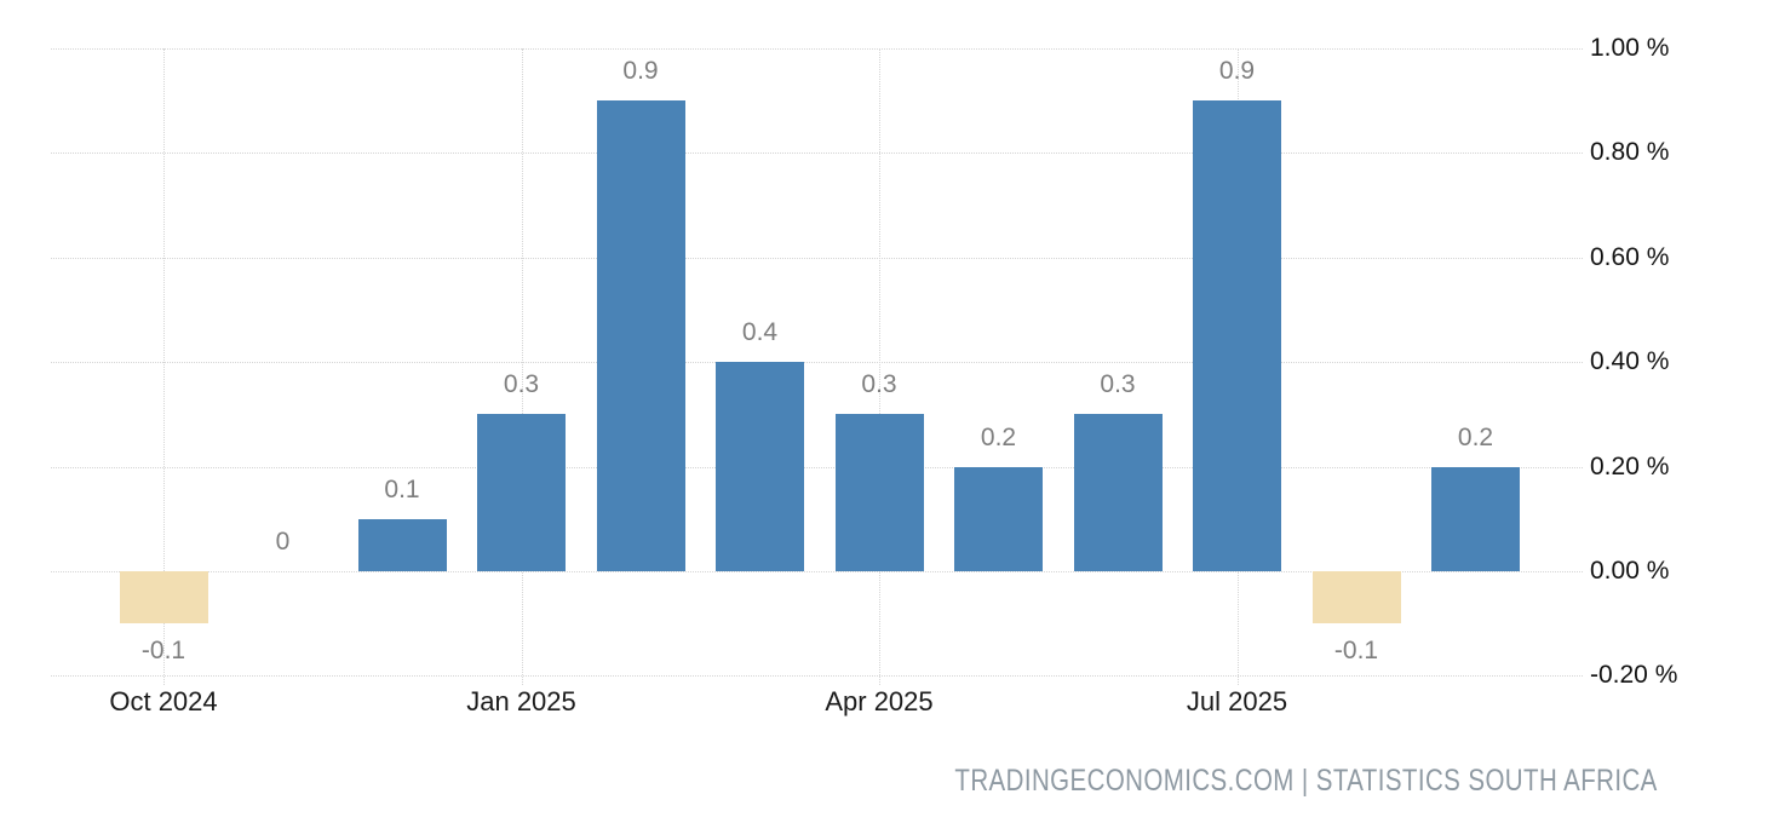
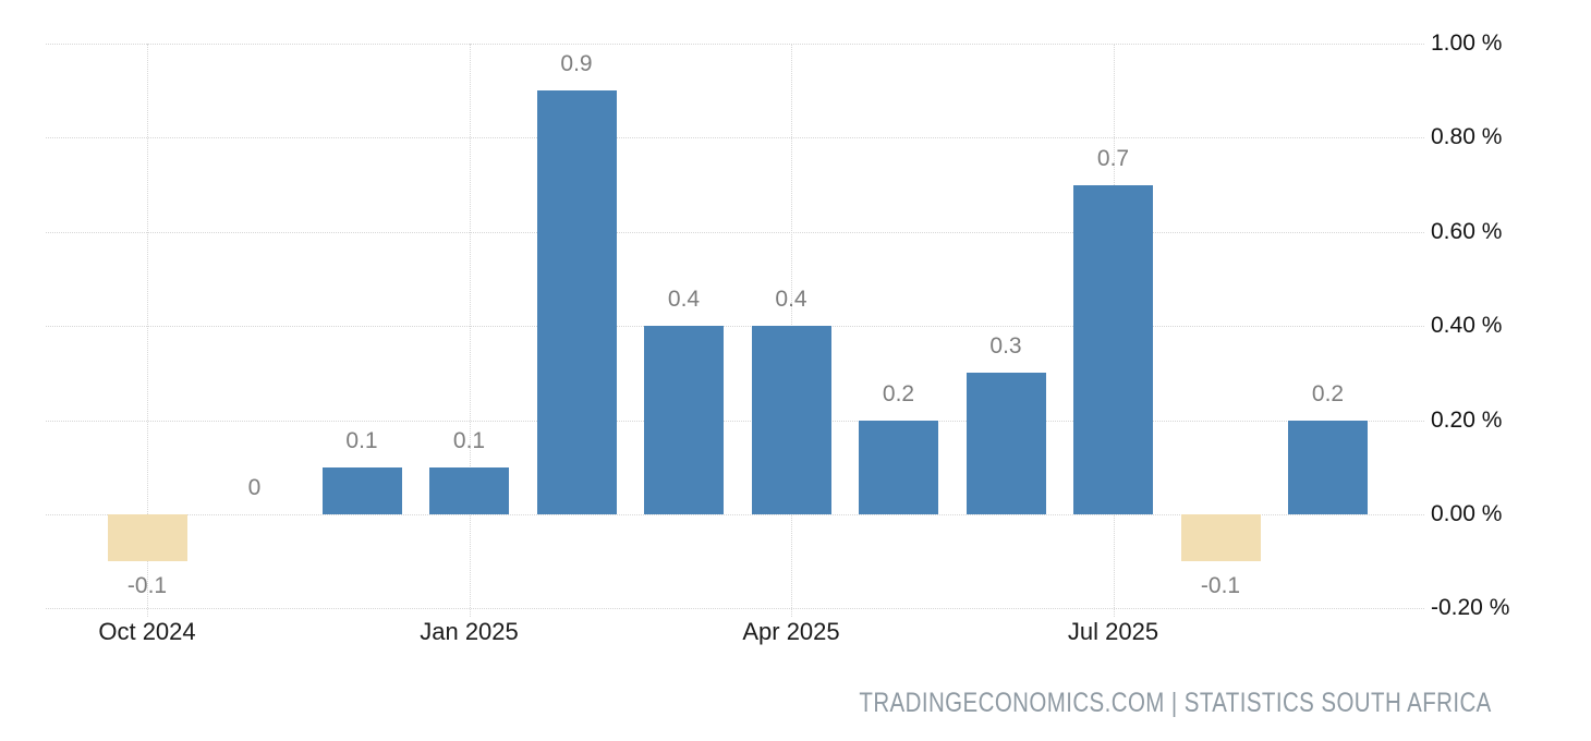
Jan 2025: 0.3 -> 0.1
Apr 2025: 0.3 -> 0.4
Jul 2025: 0.9 -> 0.7
